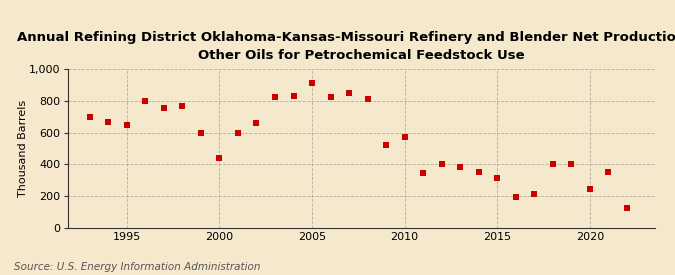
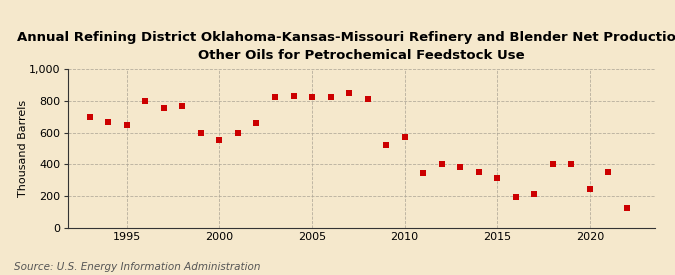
2000: 440 -> 560
2005: 910 -> 820
